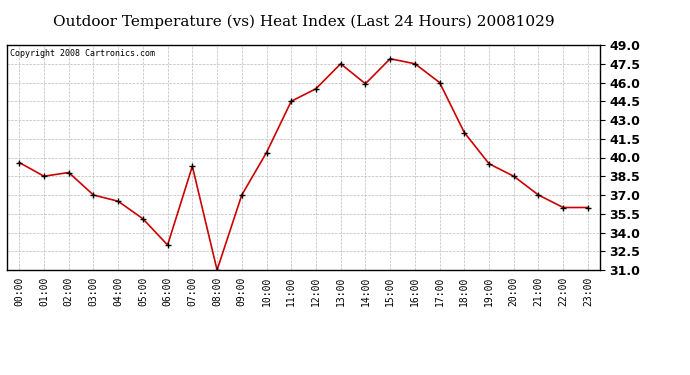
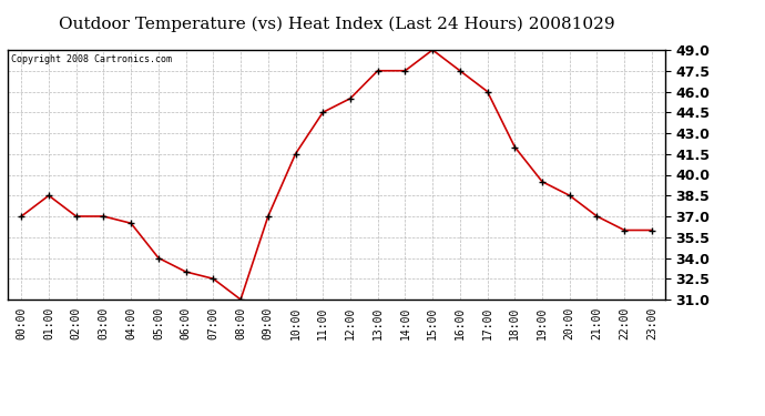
00:00: 39.6 -> 37.0
02:00: 38.8 -> 37.0
05:00: 35.1 -> 34.0
07:00: 39.3 -> 32.5
10:00: 40.4 -> 41.5
14:00: 45.9 -> 47.5
15:00: 47.9 -> 49.0
